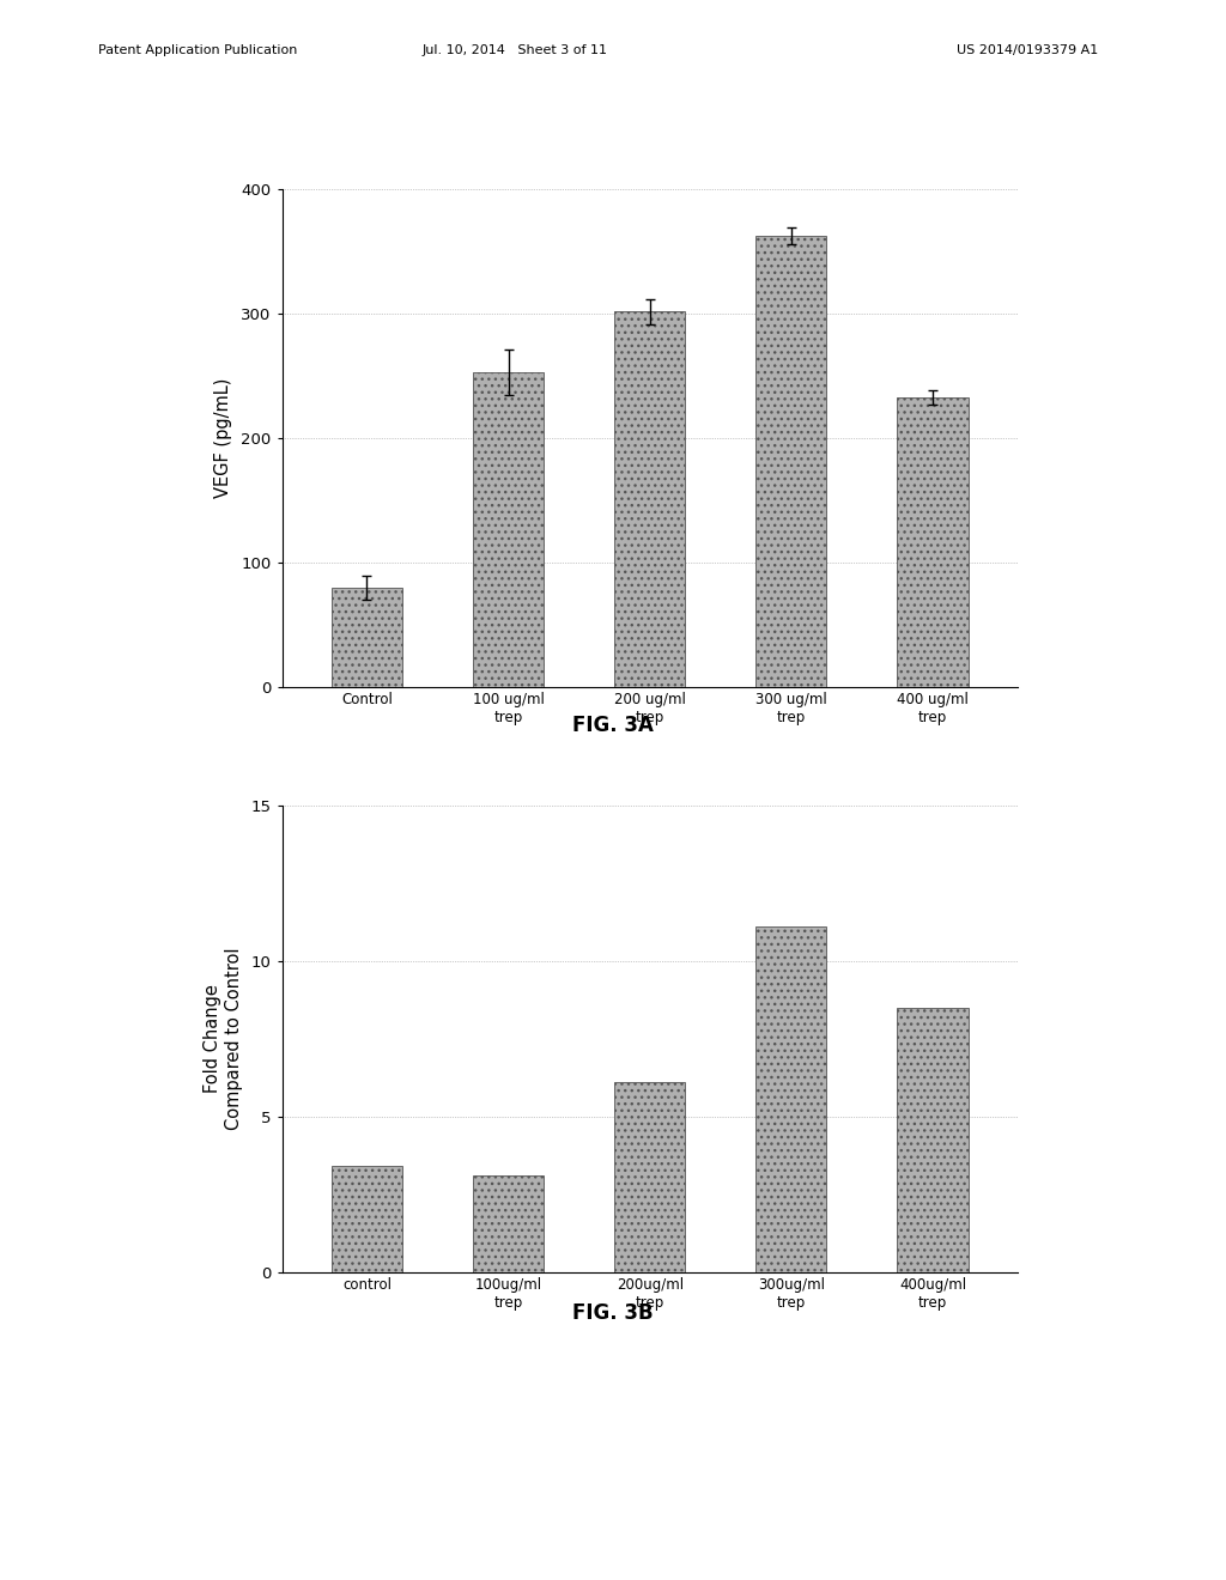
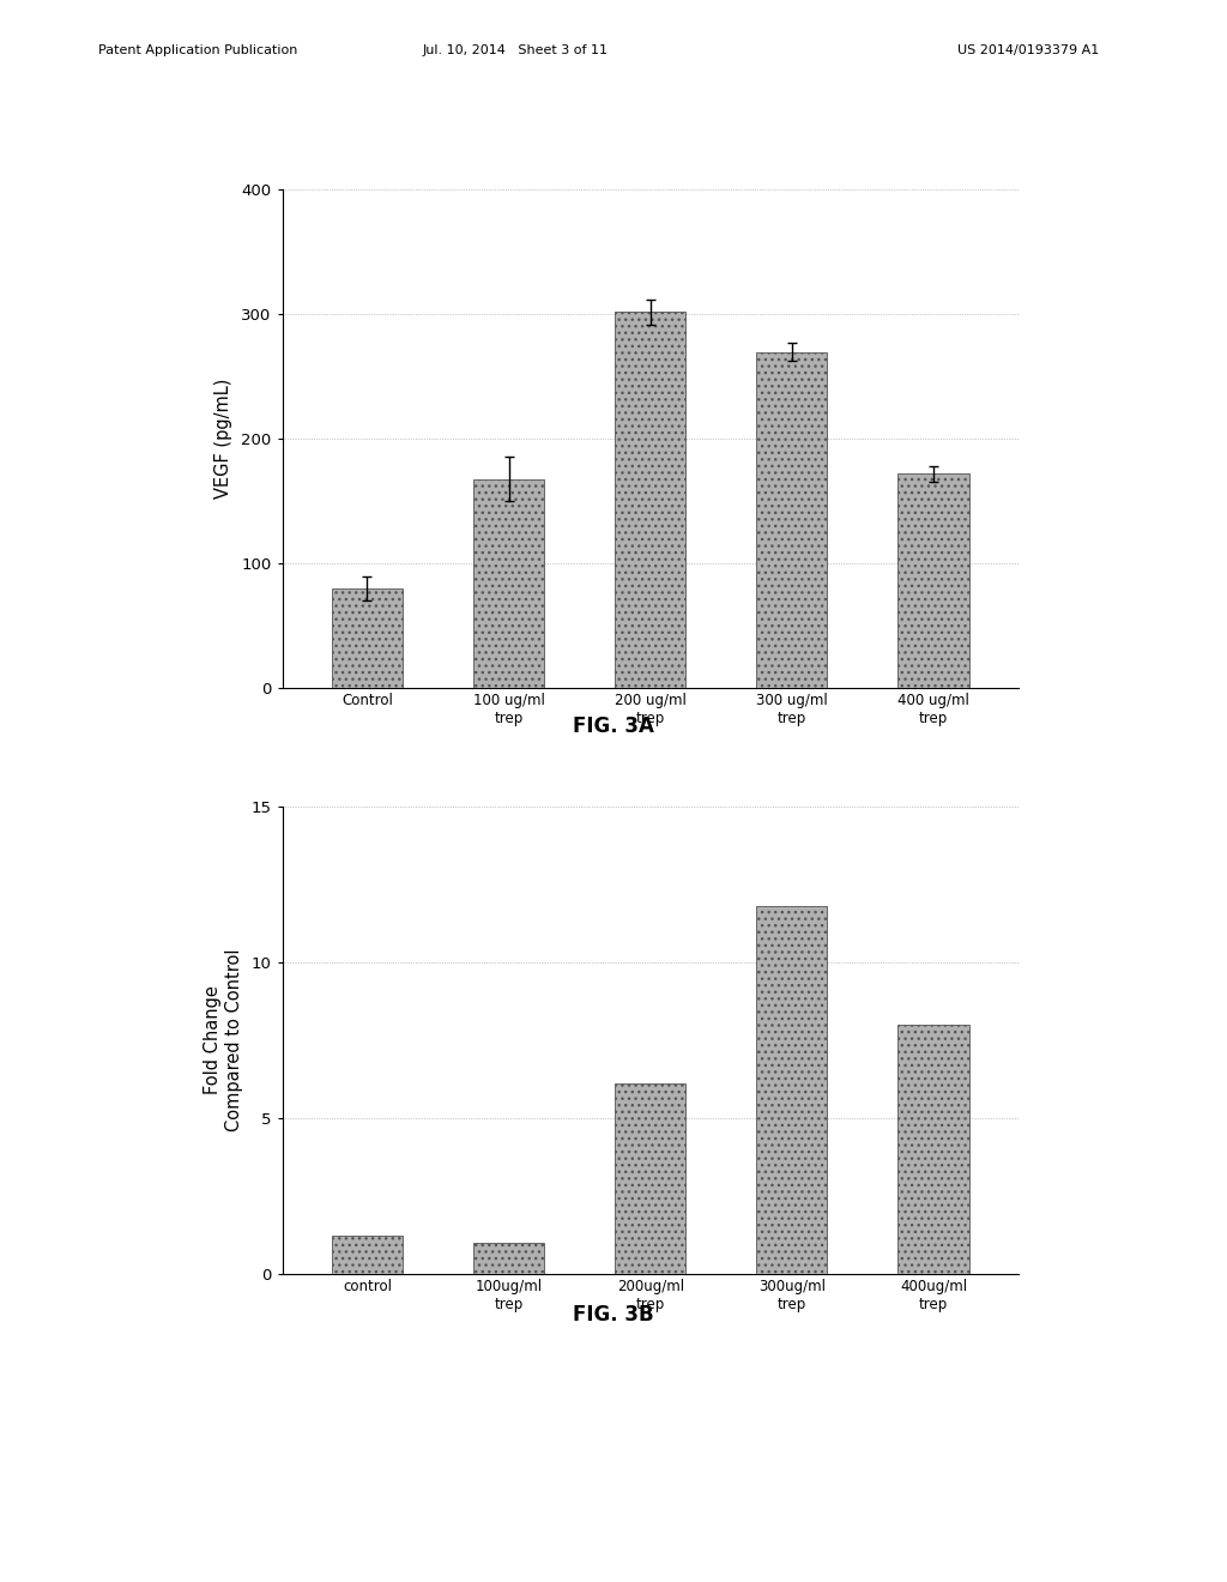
100 ug/ml trep: 253 -> 168
300 ug/ml trep: 363 -> 270
400 ug/ml trep: 233 -> 172
control: 3.4 -> 1.2
100ug/ml trep: 3.1 -> 1.0
300ug/ml trep: 11.1 -> 11.8
400ug/ml trep: 8.5 -> 8.0
